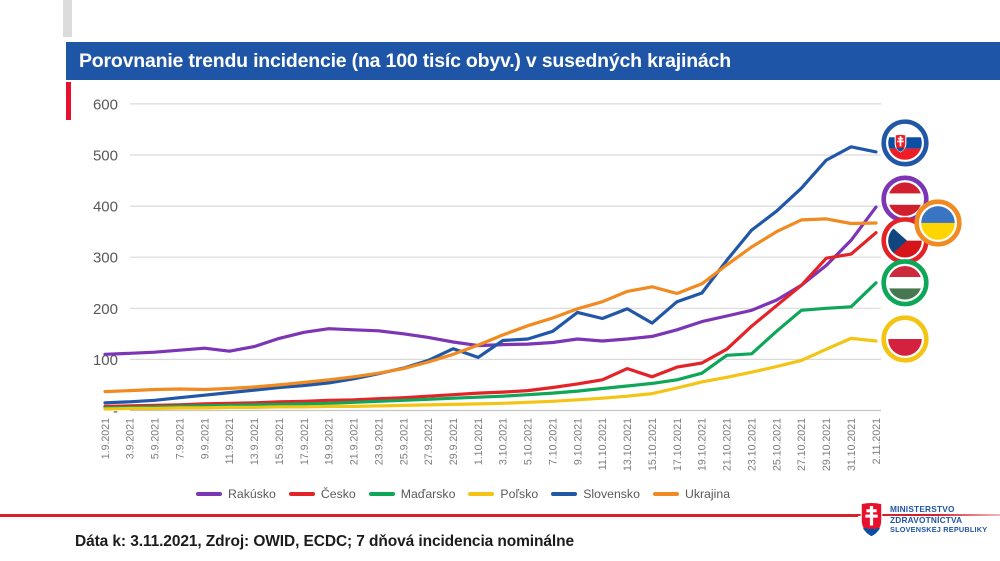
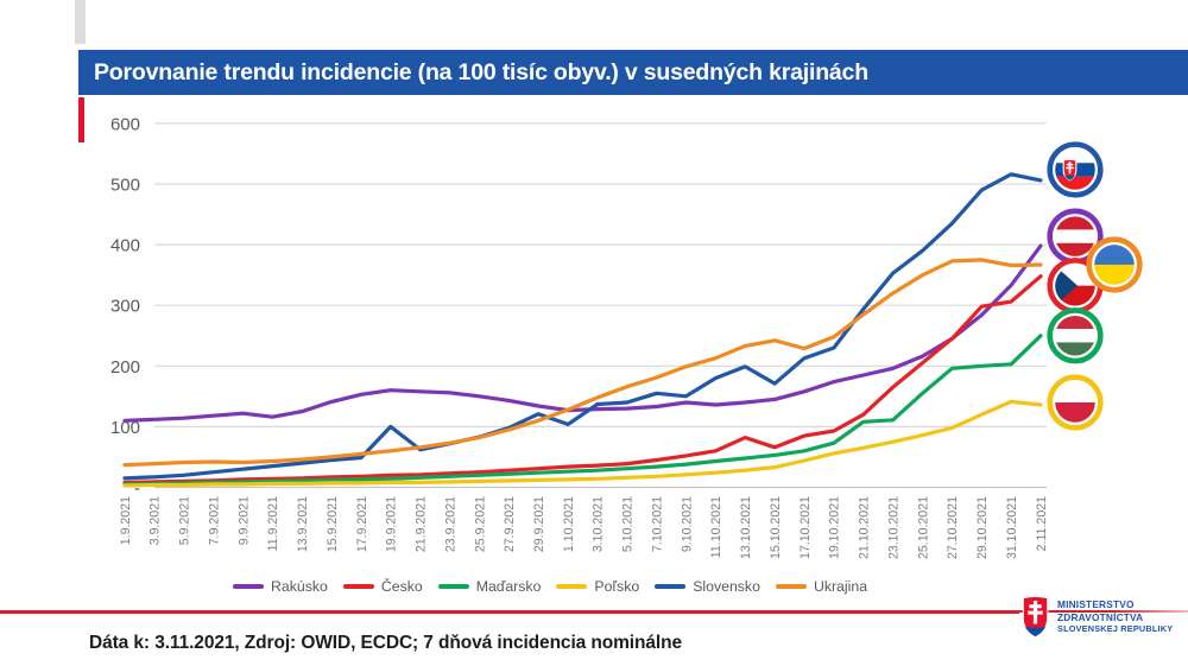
Slovensko/19.9.2021: 50 -> 100
Slovensko/9.10.2021: 190 -> 150
